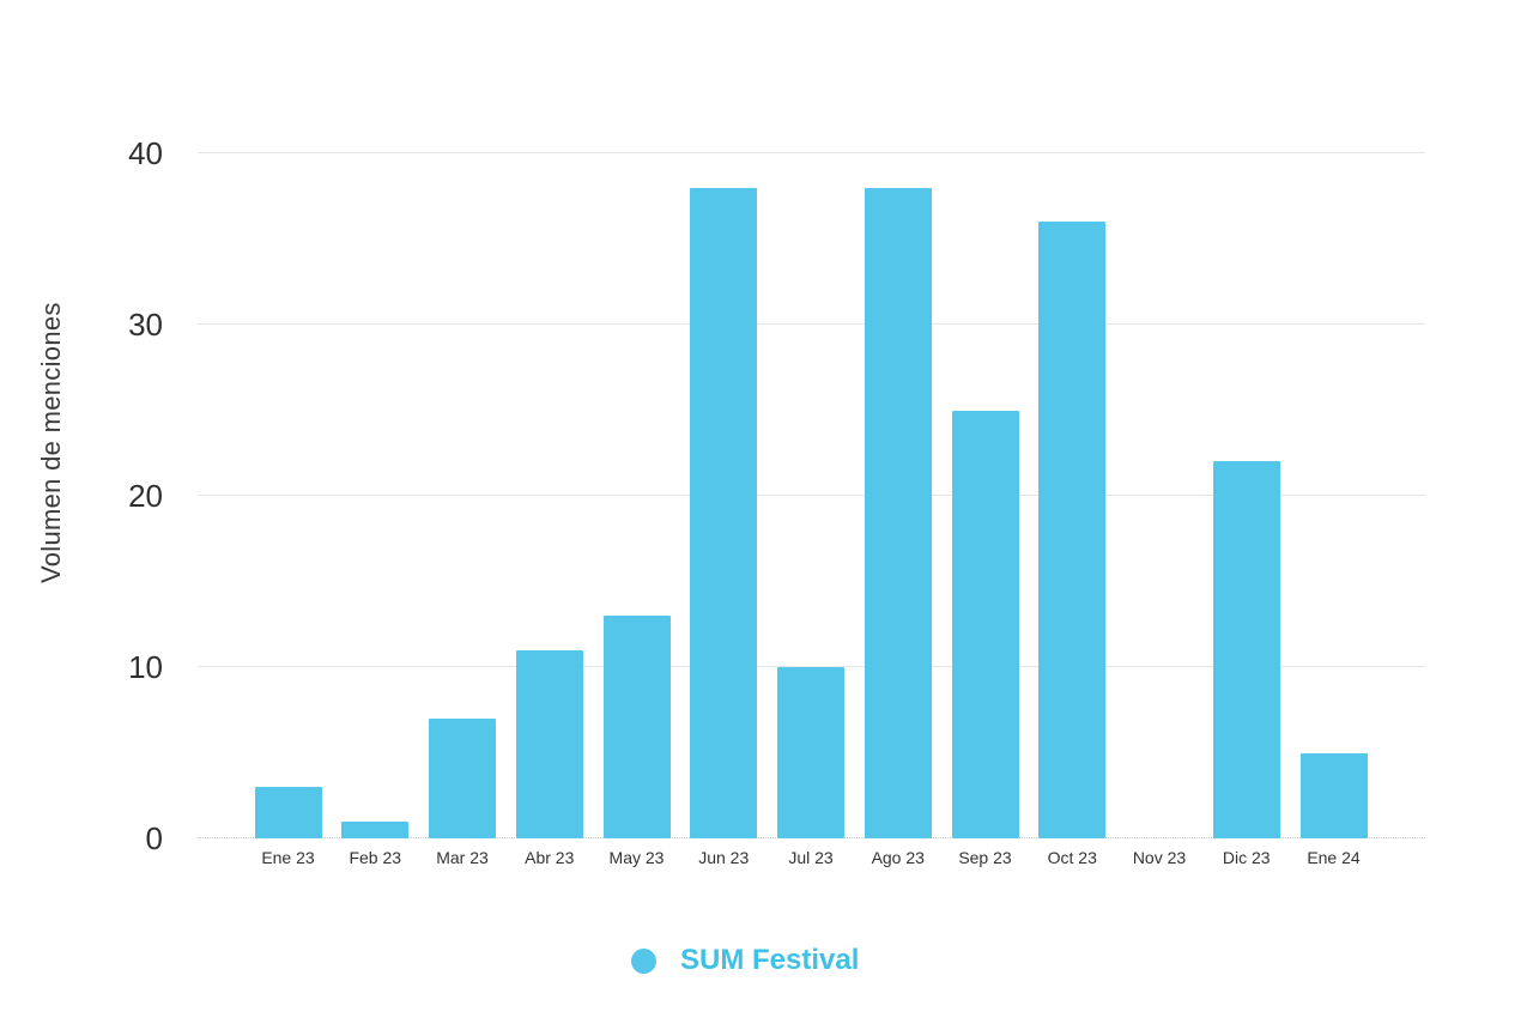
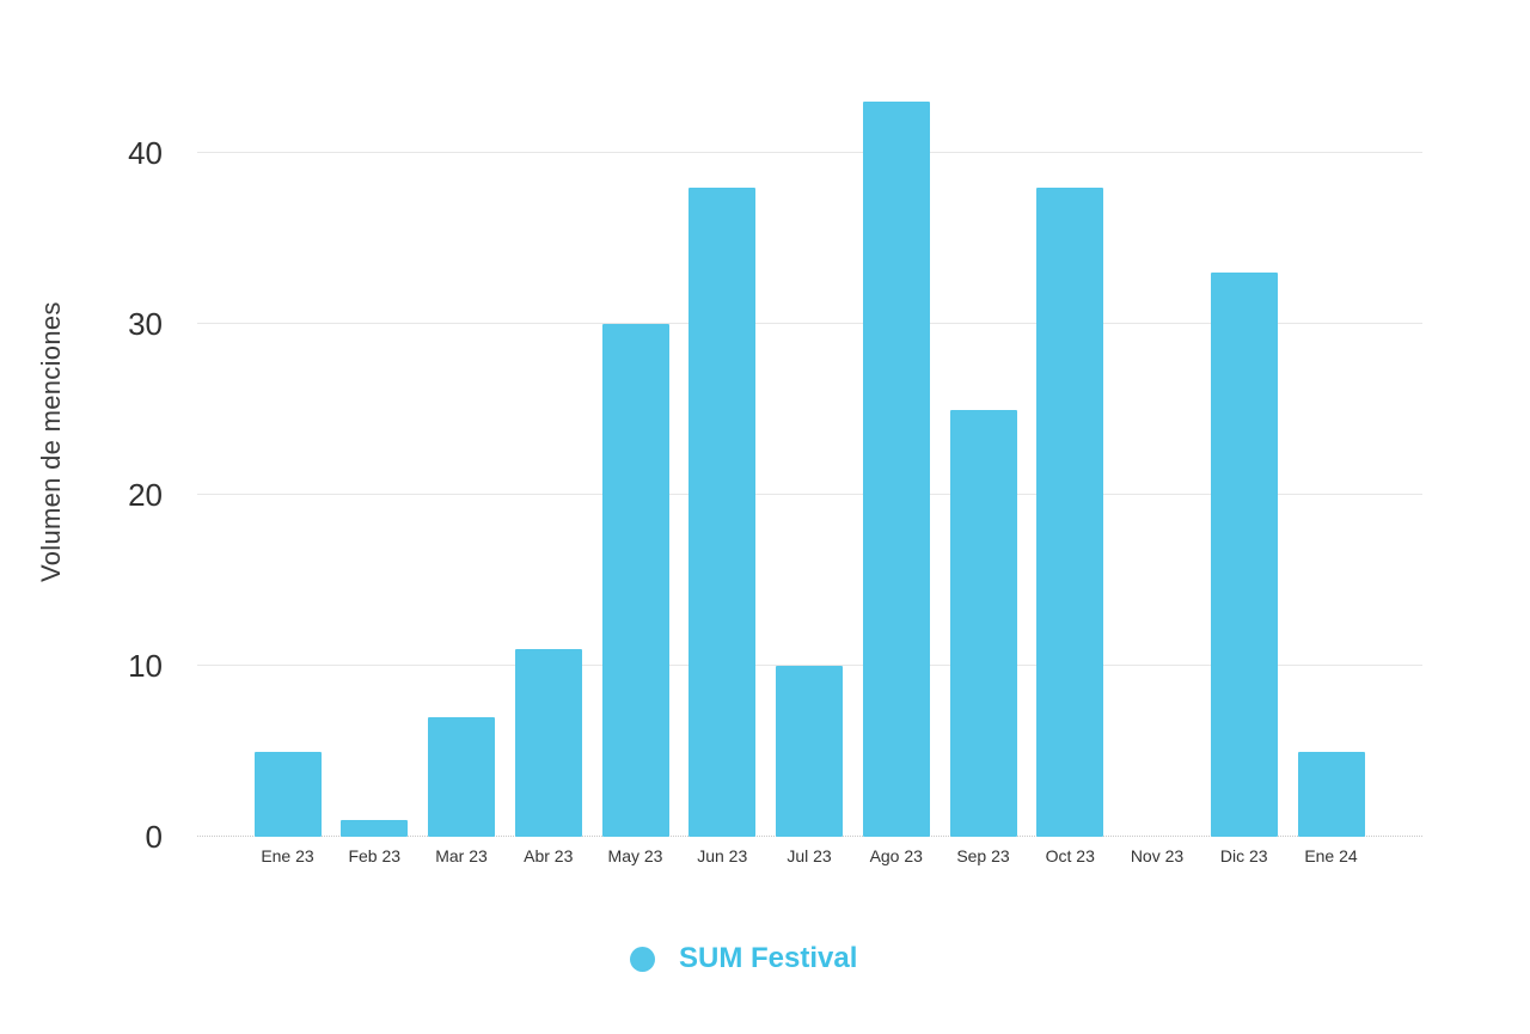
Ene 23: 3 -> 5
May 23: 13 -> 30
Ago 23: 38 -> 43
Oct 23: 36 -> 38
Dic 23: 22 -> 33
